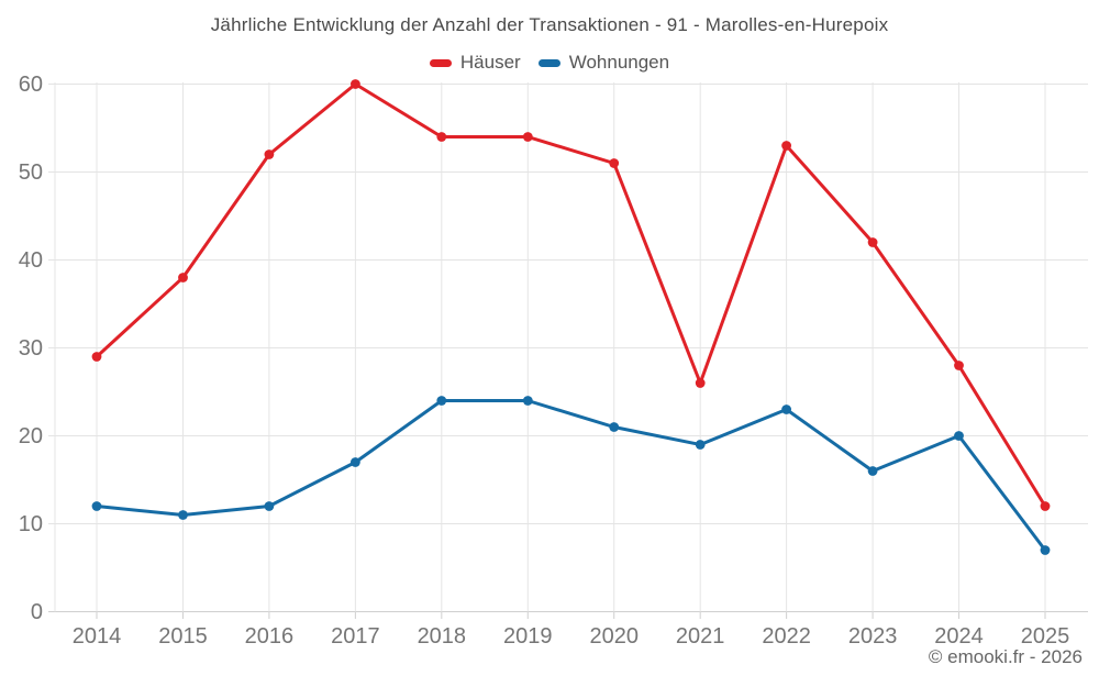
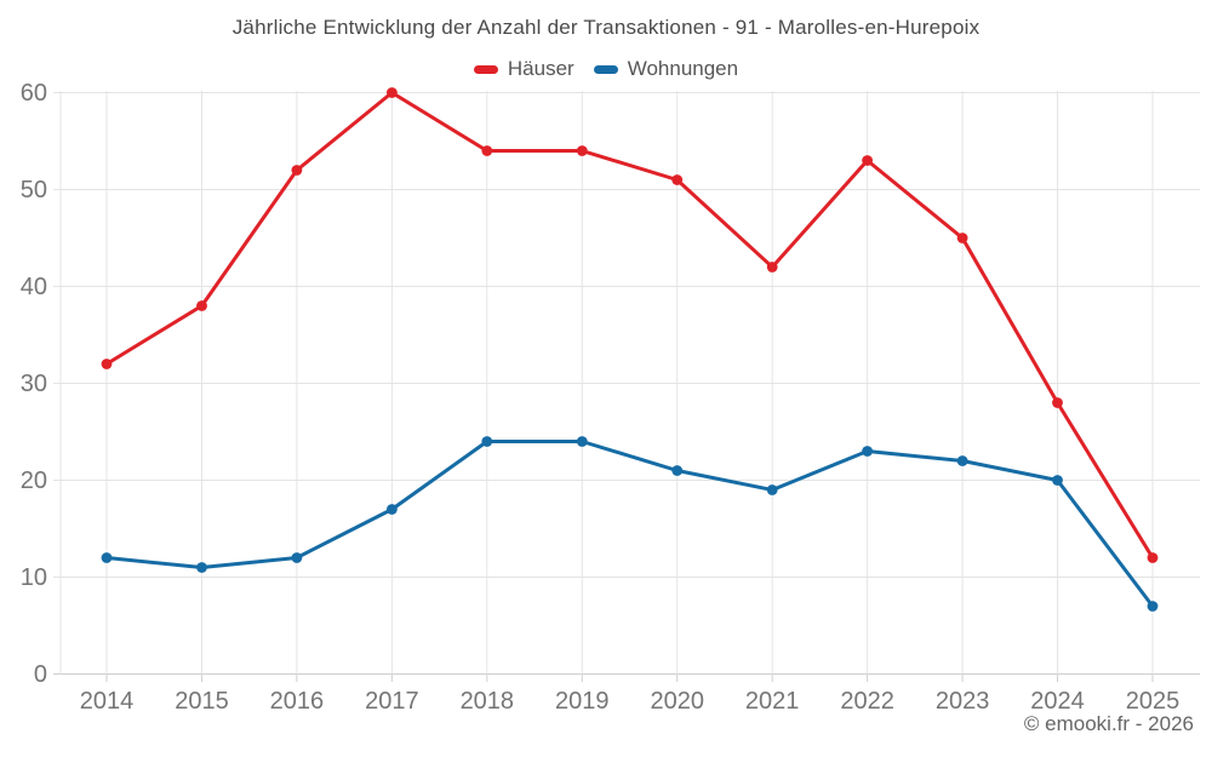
Häuser/2014: 29 -> 32
Häuser/2021: 26 -> 42
Häuser/2023: 42 -> 45
Wohnungen/2023: 16 -> 22
